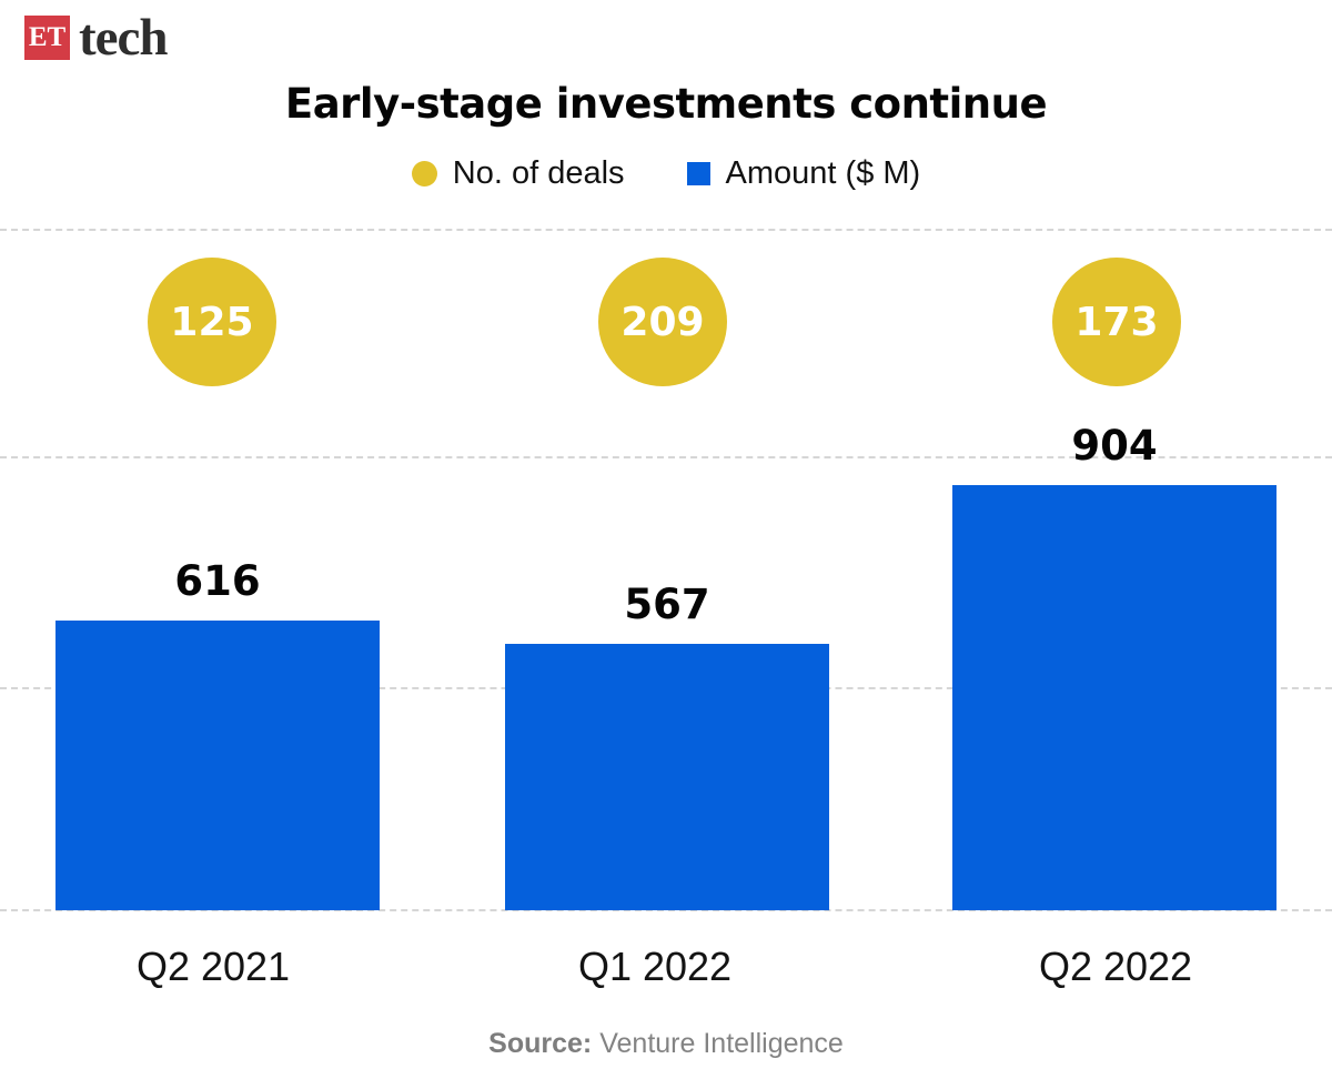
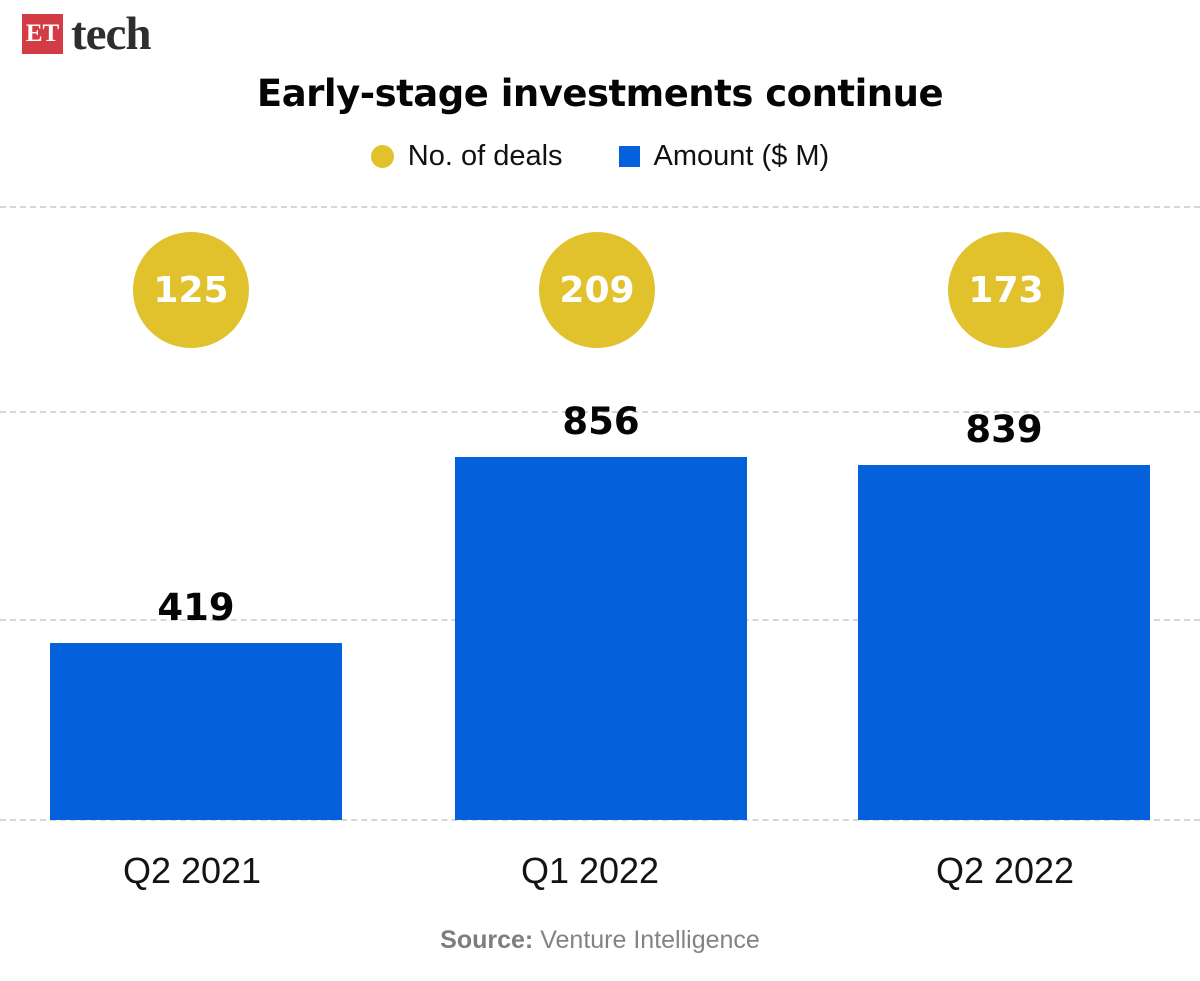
Amount ($ M)/Q2 2021: 616 -> 419
Amount ($ M)/Q1 2022: 567 -> 856
Amount ($ M)/Q2 2022: 904 -> 839
